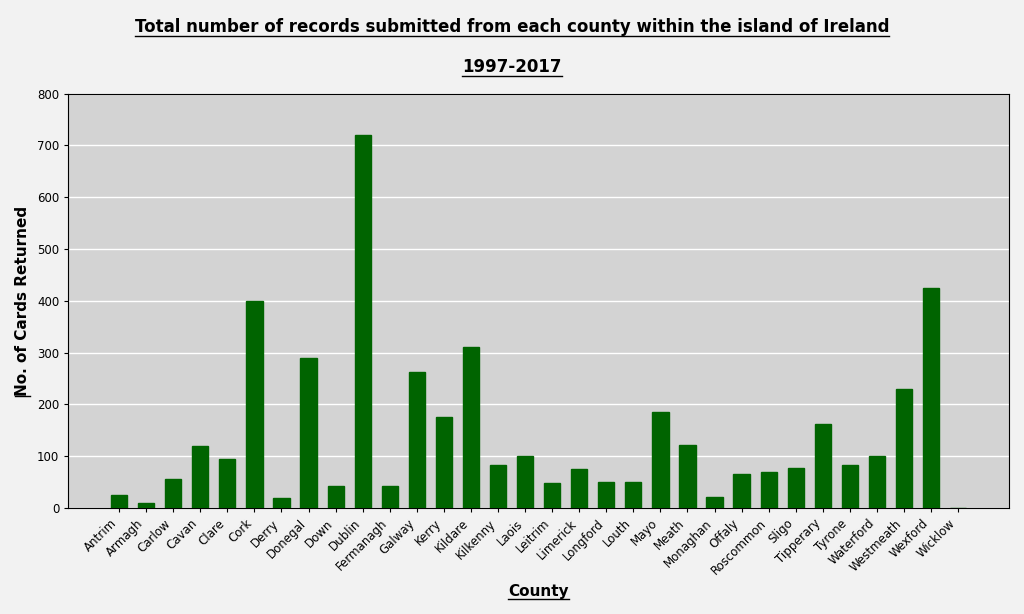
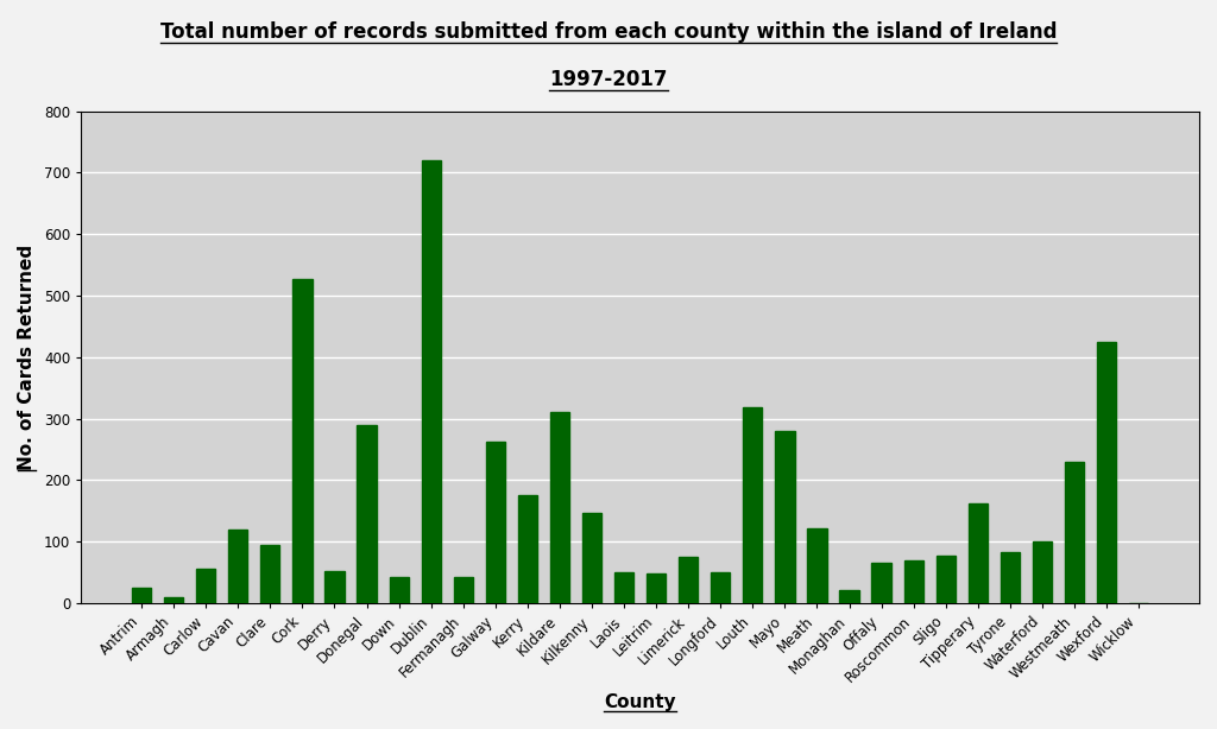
Cork: 400 -> 528
Derry: 20 -> 52
Kilkenny: 83 -> 146
Laois: 100 -> 50
Louth: 50 -> 318
Mayo: 185 -> 280
